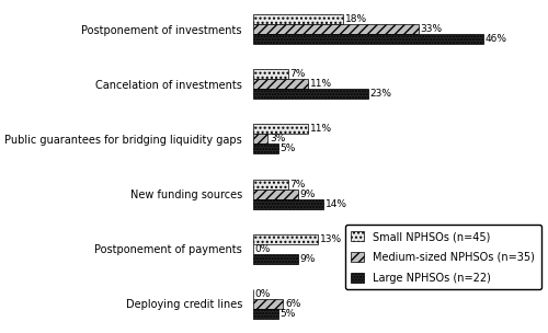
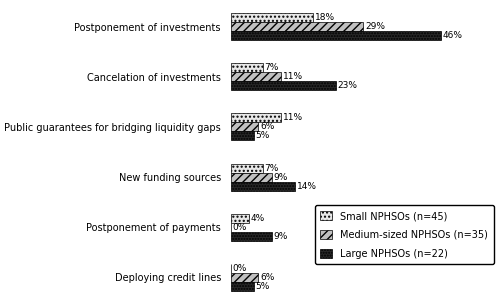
Medium-sized NPHSOs (n=35)/Postponement of investments: 33% -> 29%
Medium-sized NPHSOs (n=35)/Public guarantees for bridging liquidity gaps: 3% -> 6%
Small NPHSOs (n=45)/Postponement of payments: 13% -> 4%
